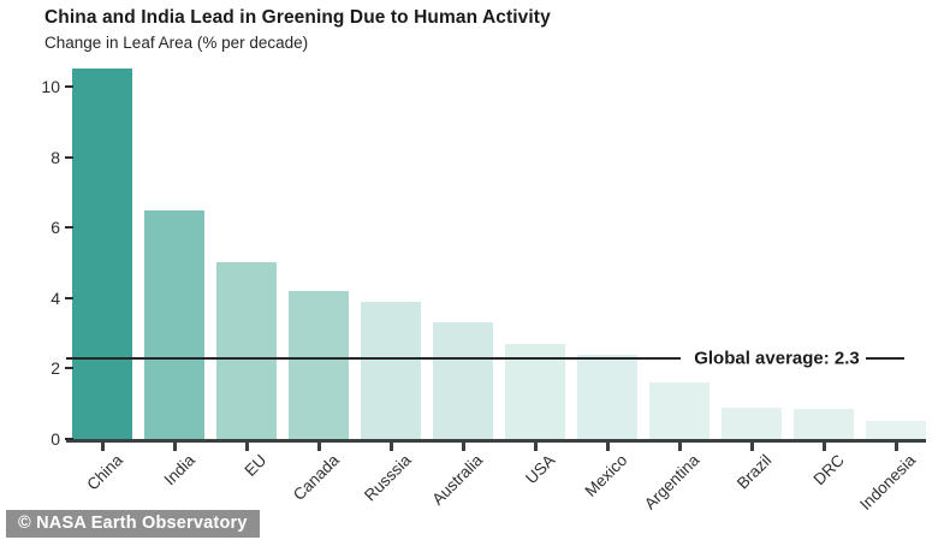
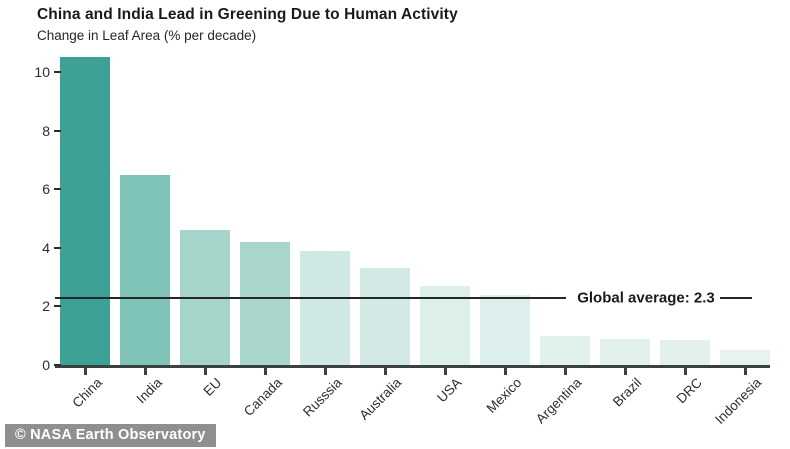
EU: 5.0 -> 4.6
Argentina: 1.6 -> 1.0
